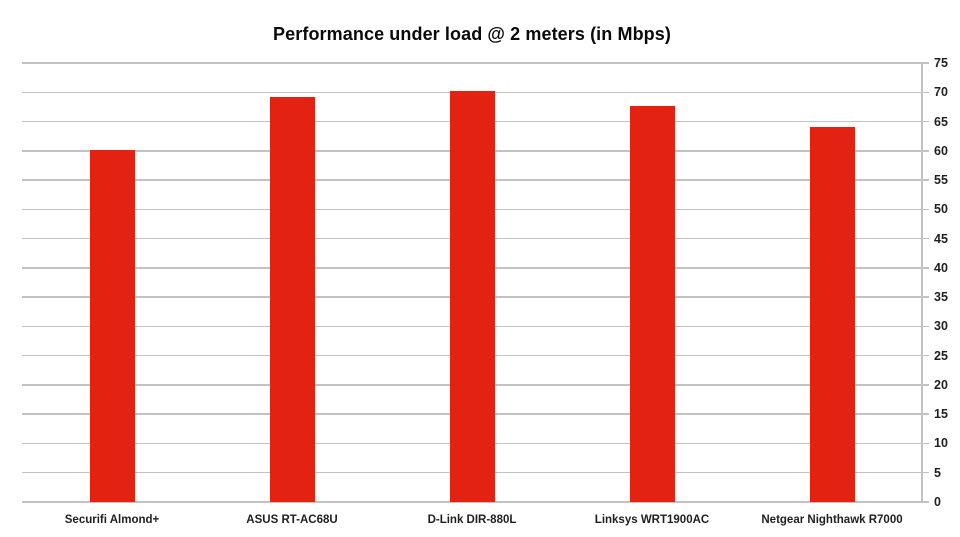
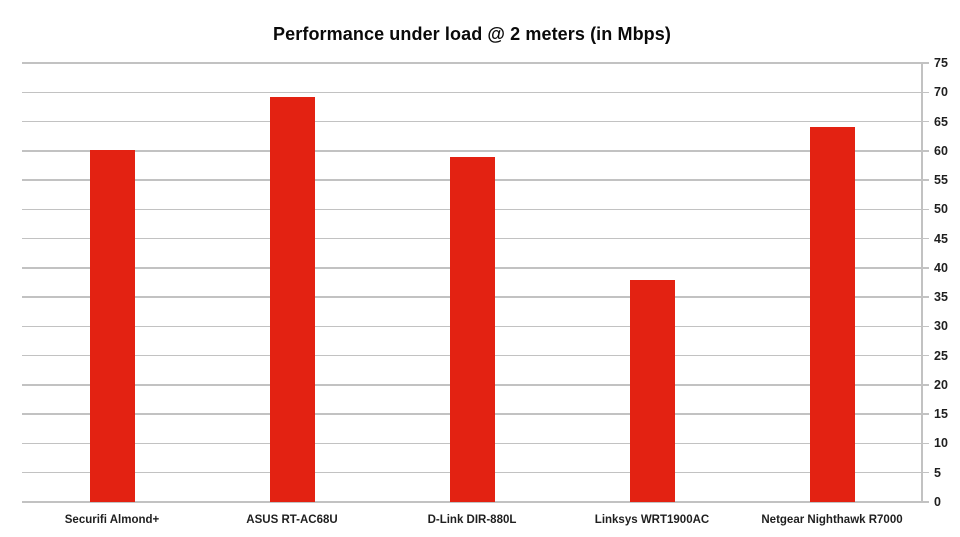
D-Link DIR-880L: 70 -> 59
Linksys WRT1900AC: 68 -> 38
